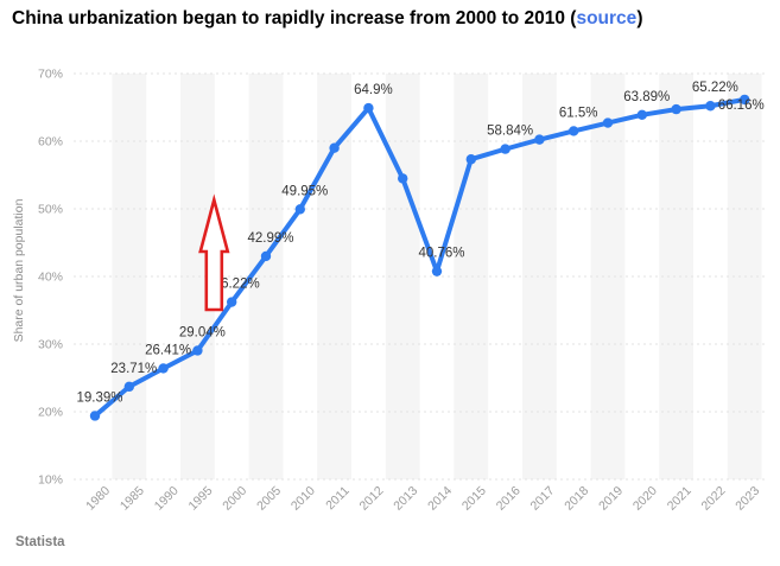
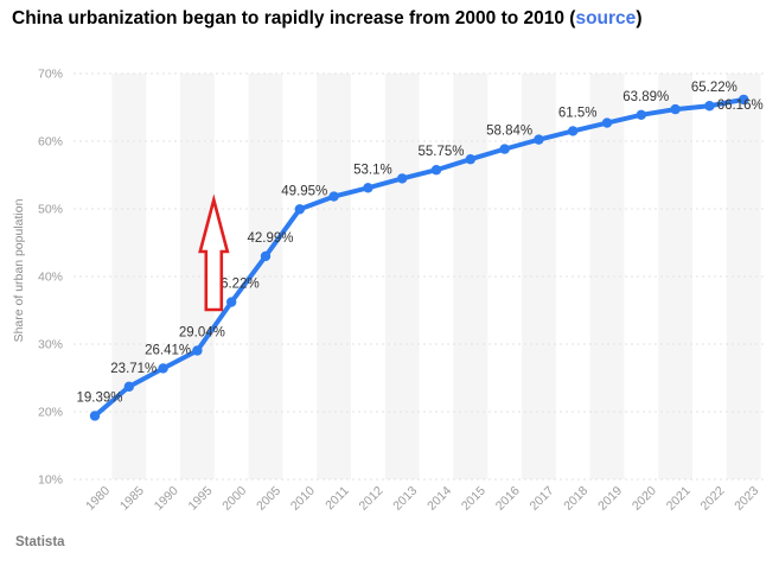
2011: 59% -> 52%
2012: 64.9% -> 53.1%
2014: 40.76% -> 55.75%
